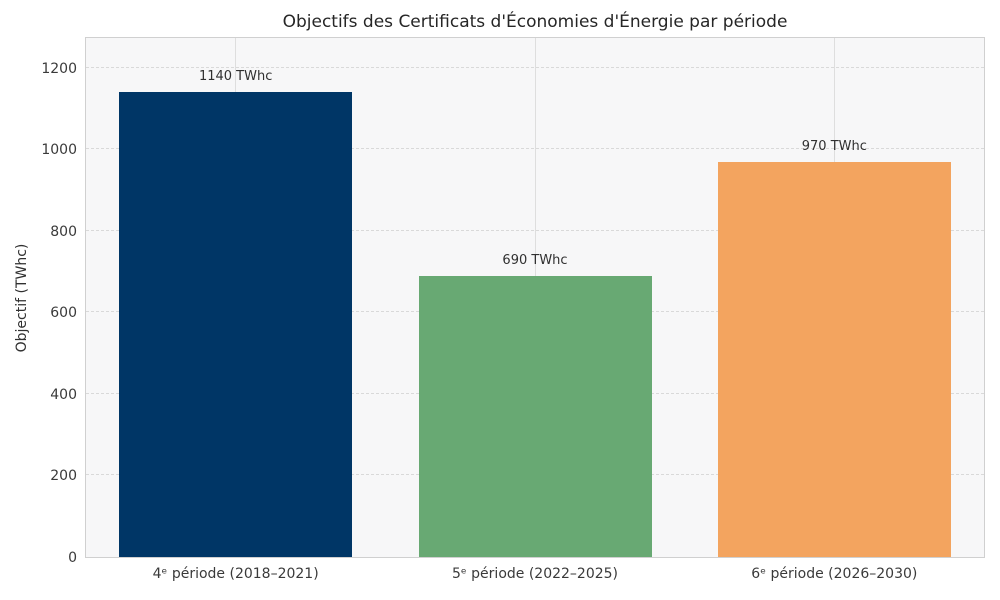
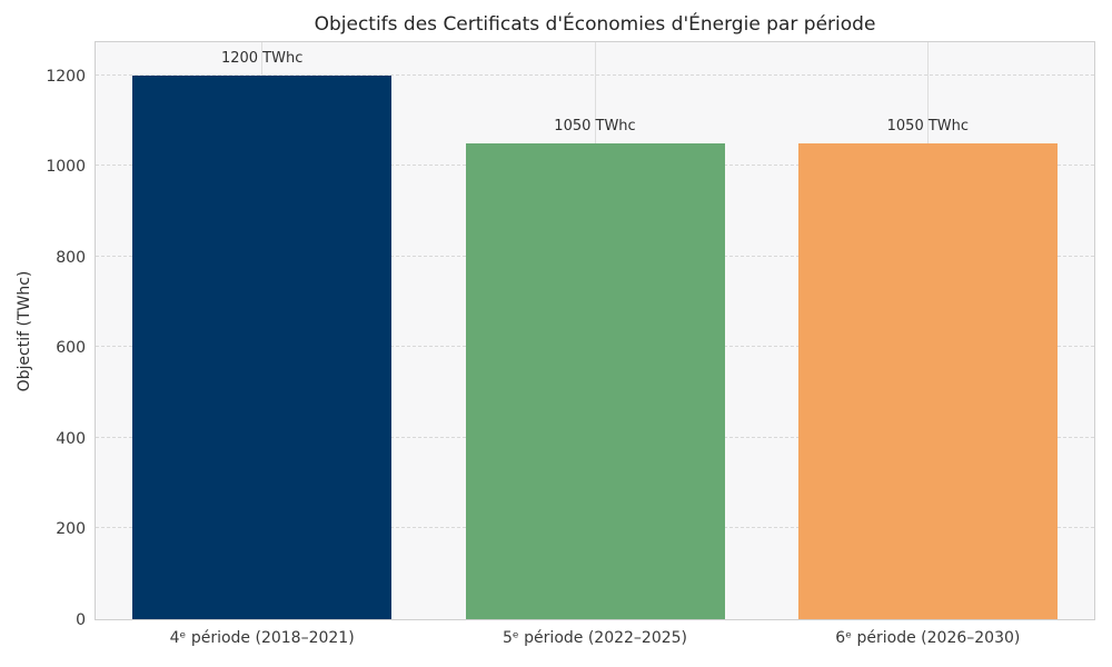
4ᵉ période (2018–2021): 1140 -> 1200
5ᵉ période (2022–2025): 690 -> 1050
6ᵉ période (2026–2030): 970 -> 1050
